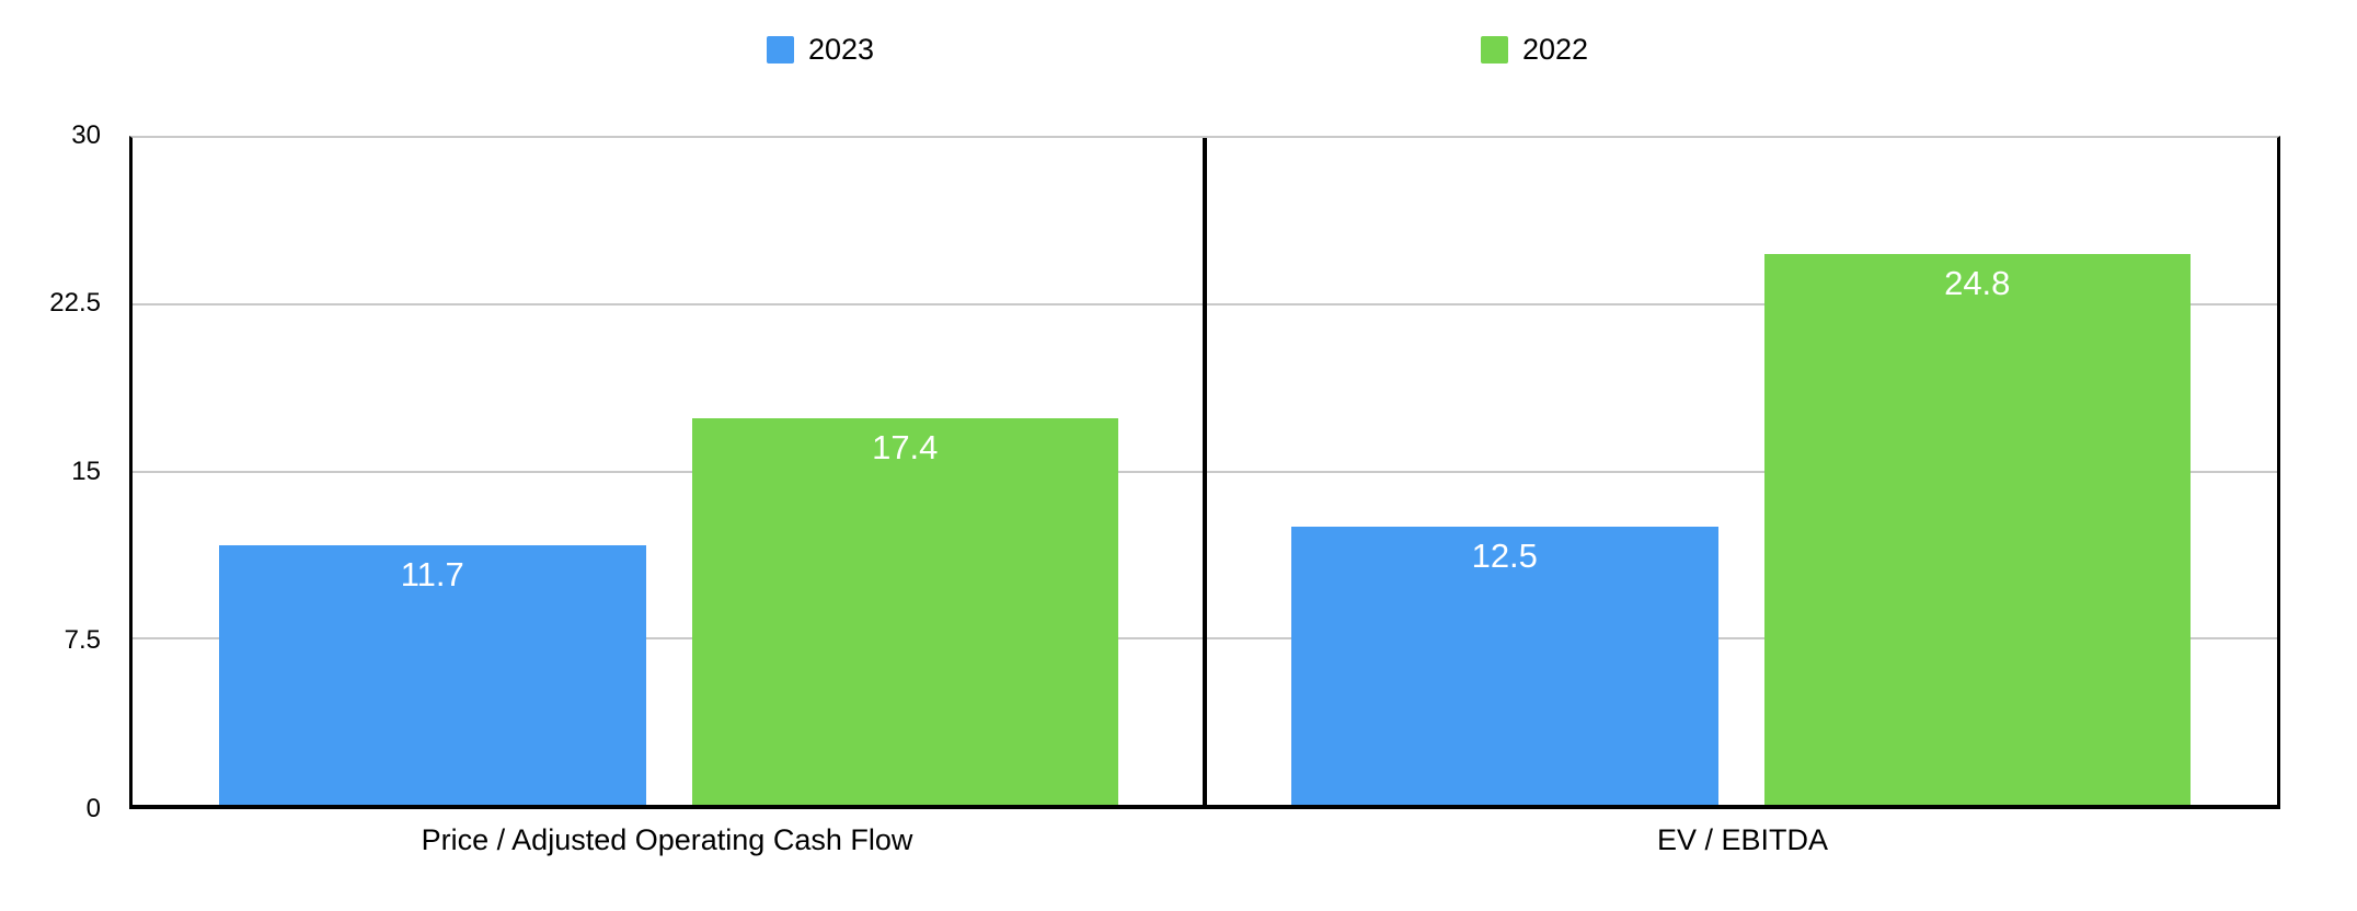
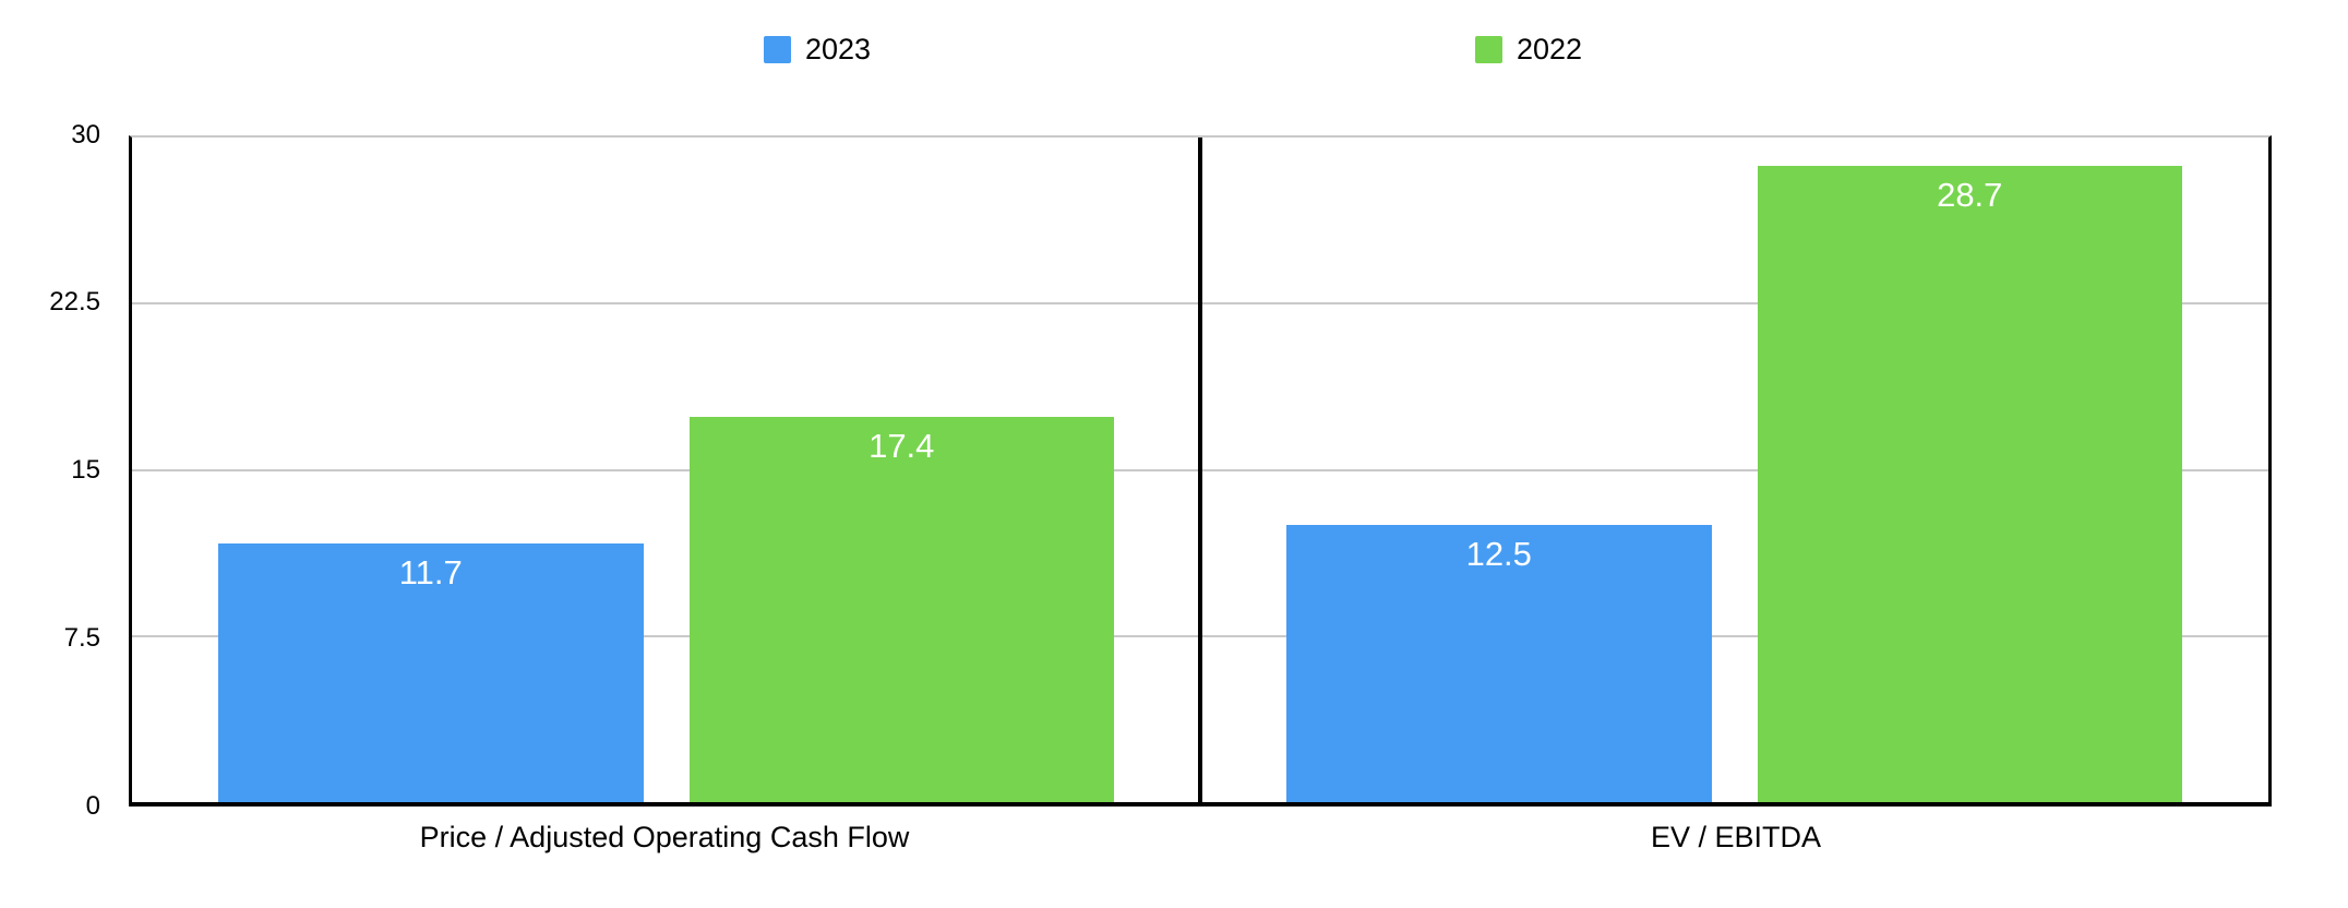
2022/EV / EBITDA: 24.8 -> 28.7
